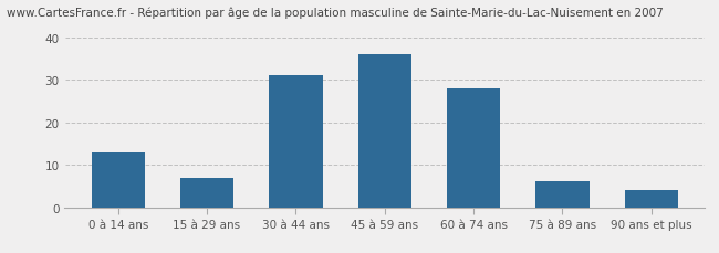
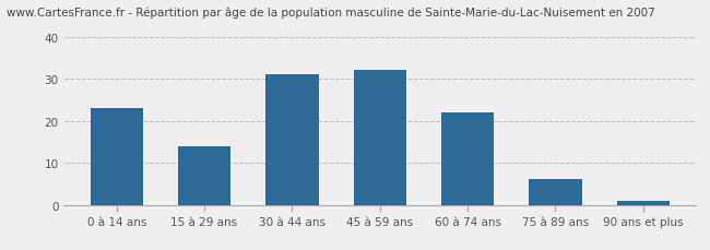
0 à 14 ans: 13 -> 23
15 à 29 ans: 7 -> 14
45 à 59 ans: 36 -> 32
60 à 74 ans: 28 -> 22
90 ans et plus: 4 -> 1
